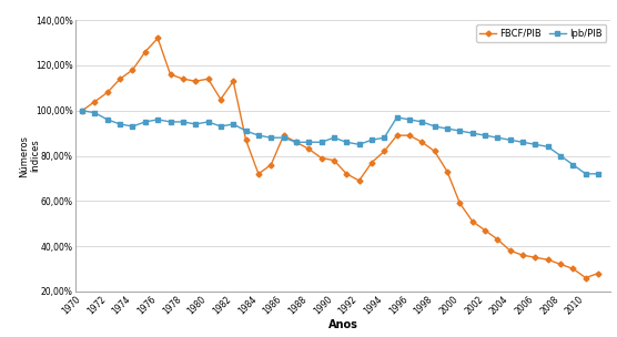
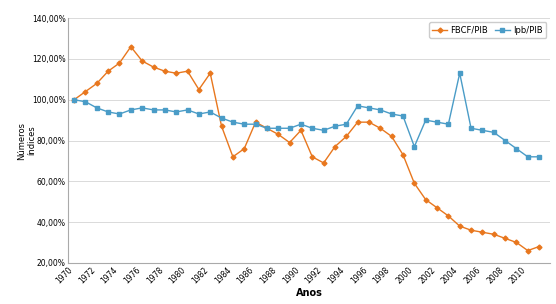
FBCF/PIB/1976: 132% -> 119%
FBCF/PIB/1990: 78% -> 85%
Ipb/PIB/2000: 91% -> 77%
Ipb/PIB/2004: 87% -> 113%
